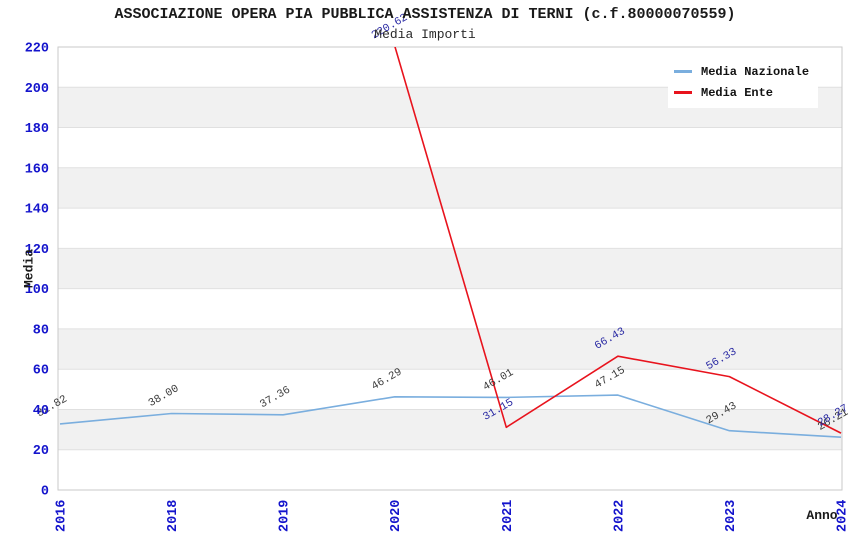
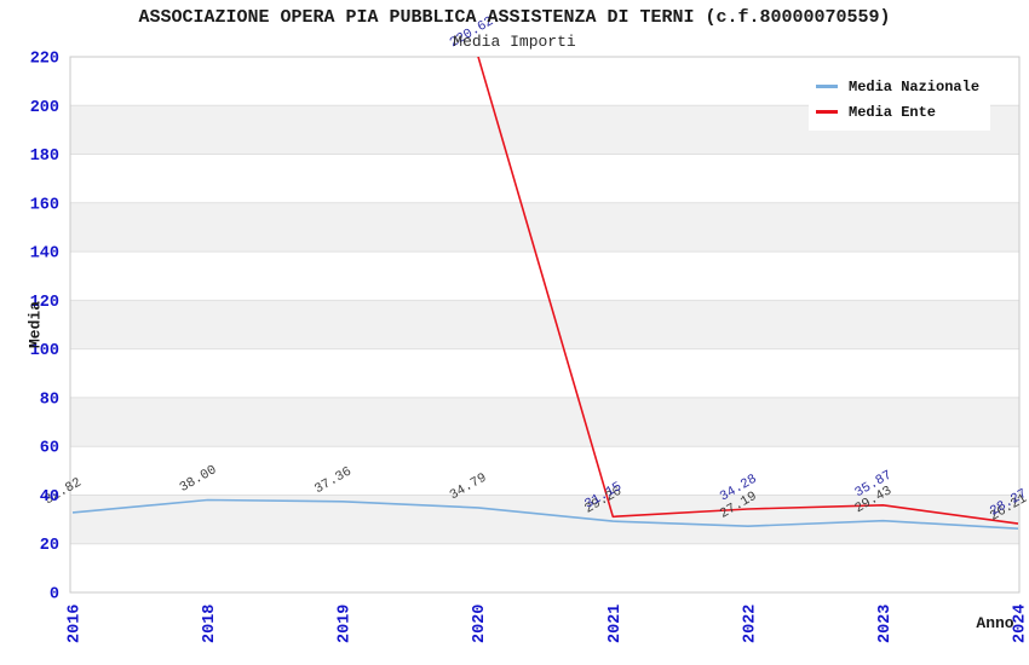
Media Nazionale/2020: 46.29 -> 34.79
Media Nazionale/2021: 46.01 -> 29.26
Media Nazionale/2022: 47.15 -> 27.19
Media Ente/2022: 66.43 -> 34.28
Media Ente/2023: 56.33 -> 35.87
